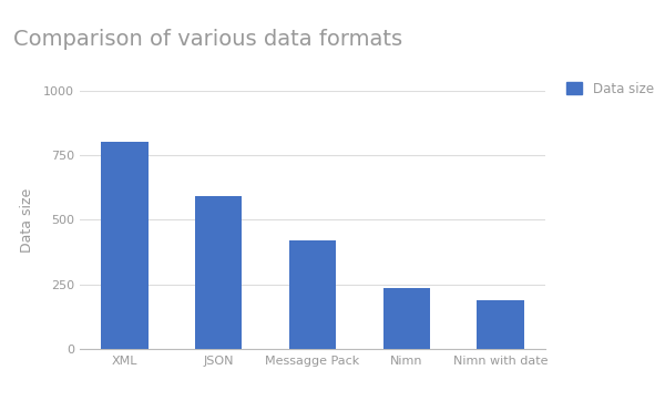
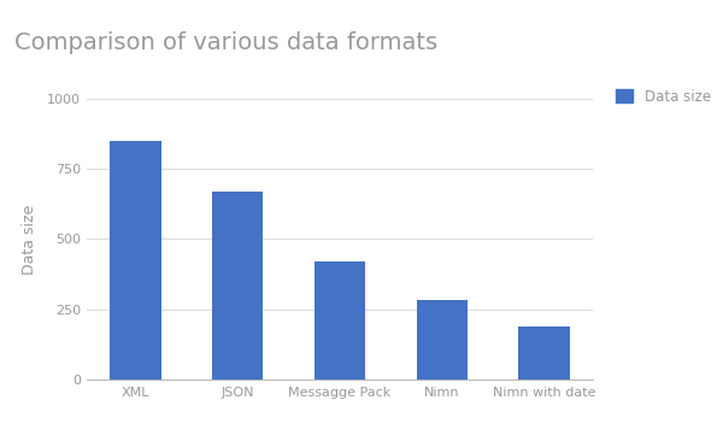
XML: 800 -> 850
JSON: 590 -> 670
Nimn: 235 -> 285
